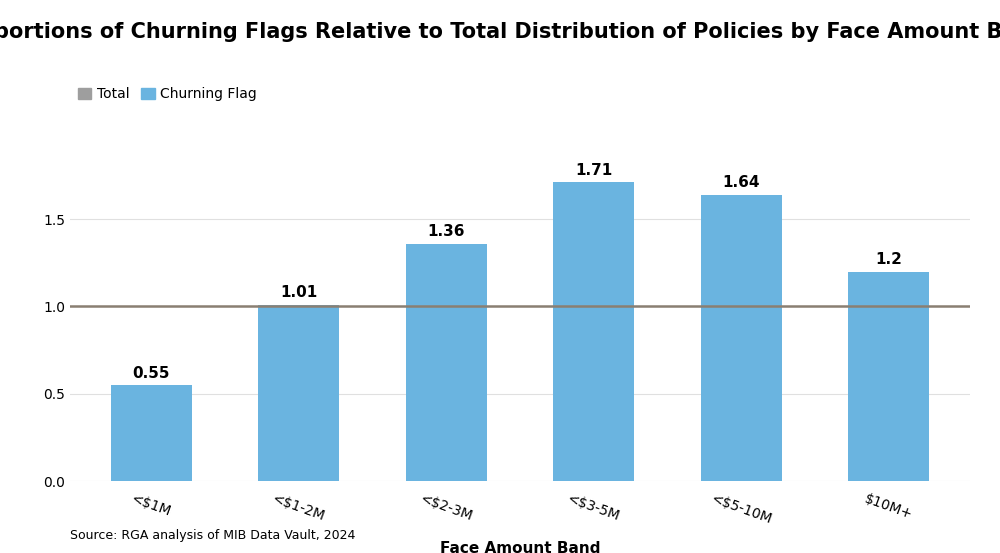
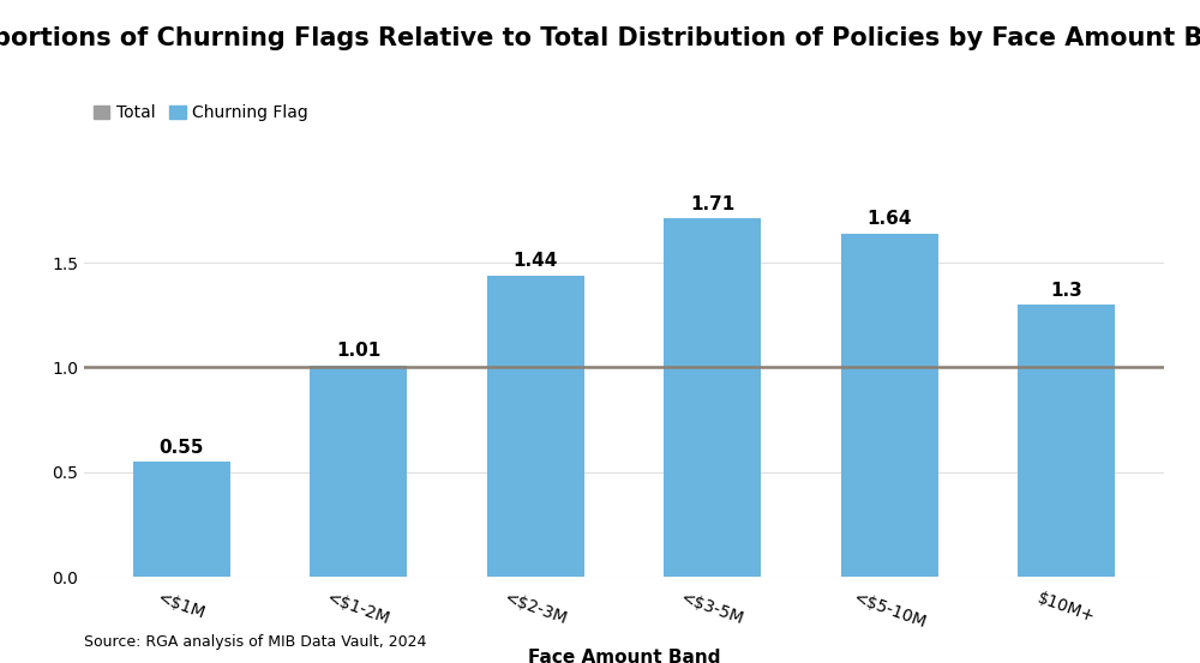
<$2-3M: 1.36 -> 1.44
$10M+: 1.2 -> 1.3
